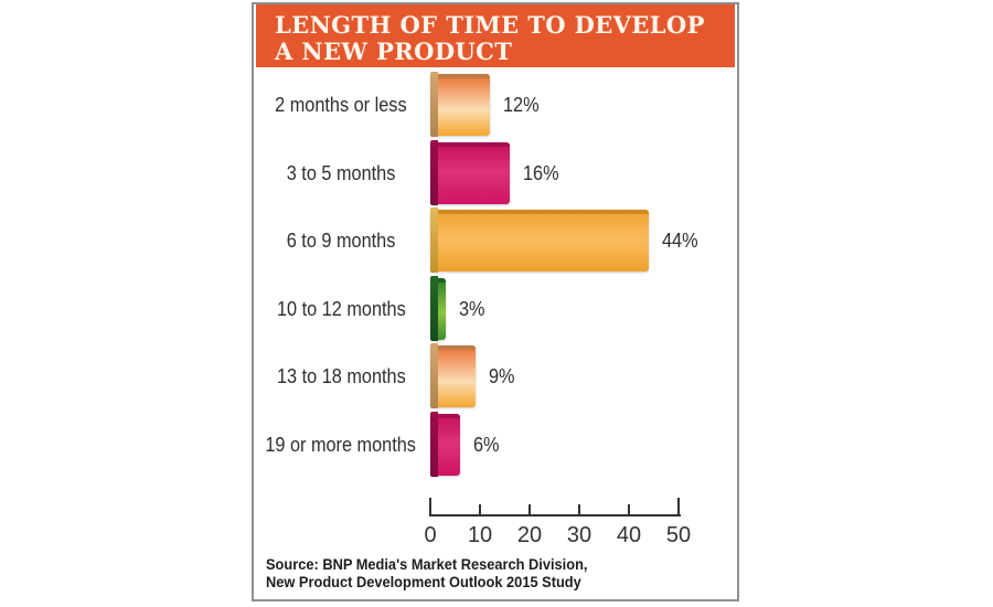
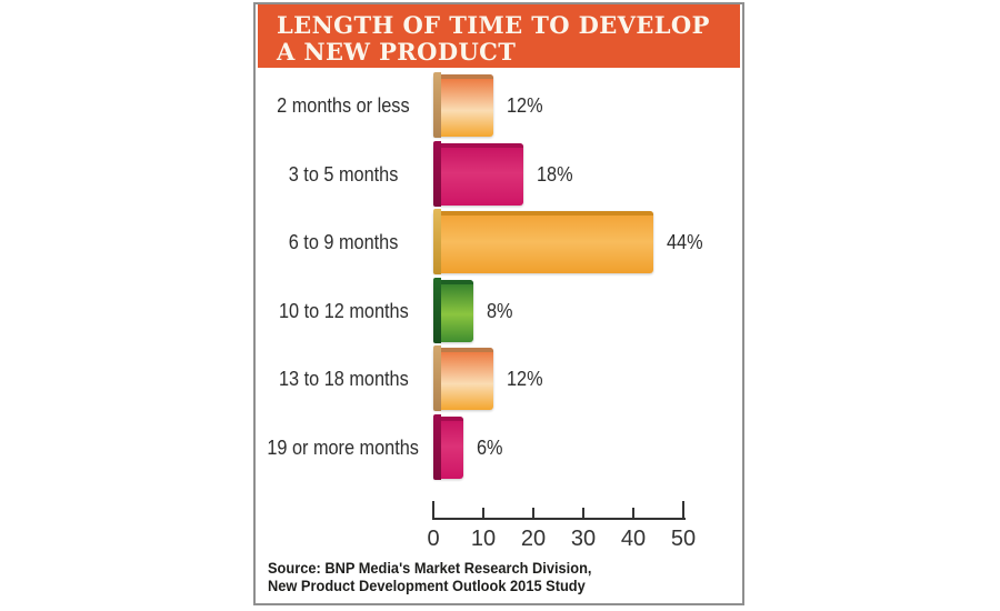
3 to 5 months: 16% -> 18%
10 to 12 months: 3% -> 8%
13 to 18 months: 9% -> 12%
